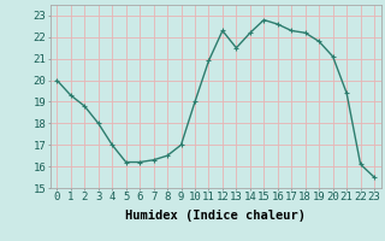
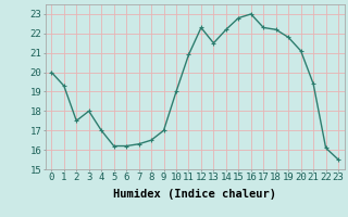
2: 18.8 -> 17.5
16: 22.6 -> 23.0
